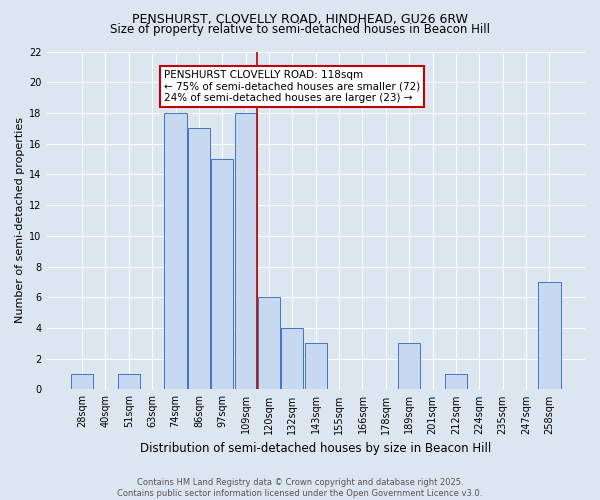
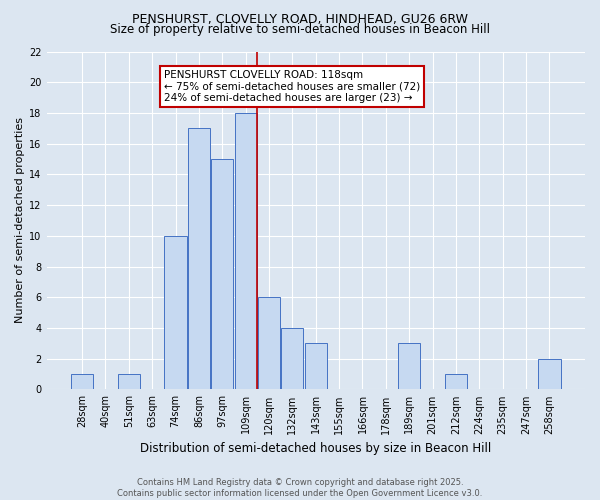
74sqm: 18 -> 10
258sqm: 7 -> 2
